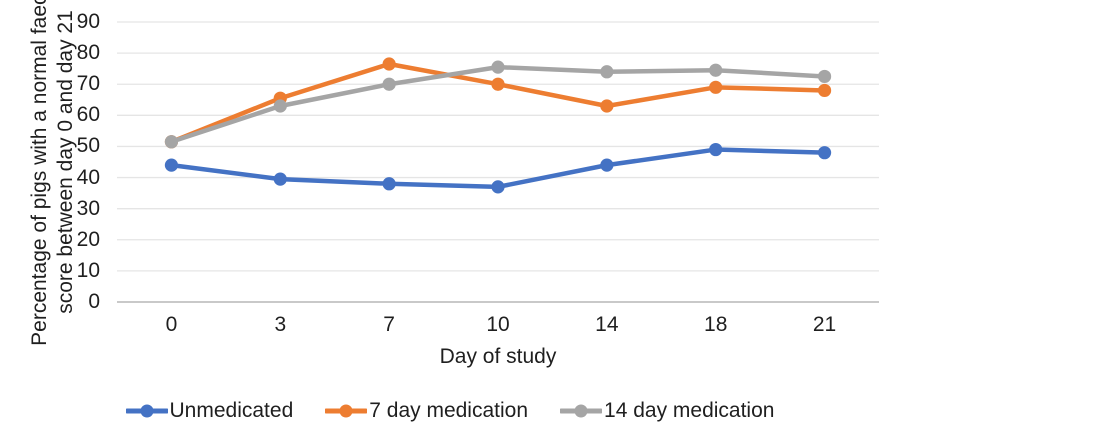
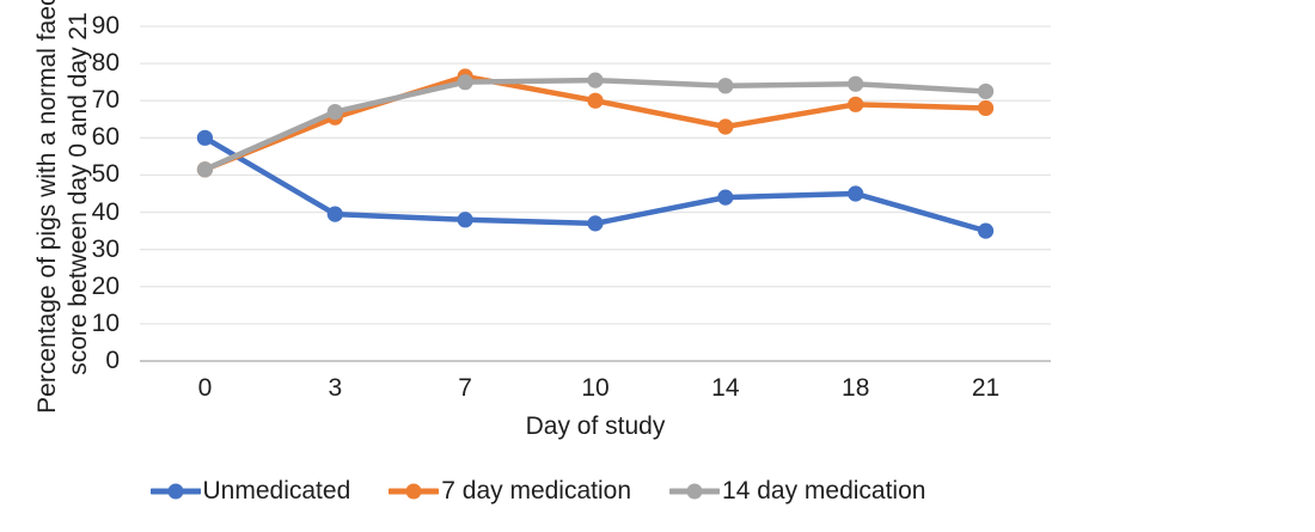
Unmedicated/0: 44 -> 60
14 day medication/3: 63 -> 67
14 day medication/7: 70 -> 75
Unmedicated/18: 49 -> 45
Unmedicated/21: 48 -> 35
